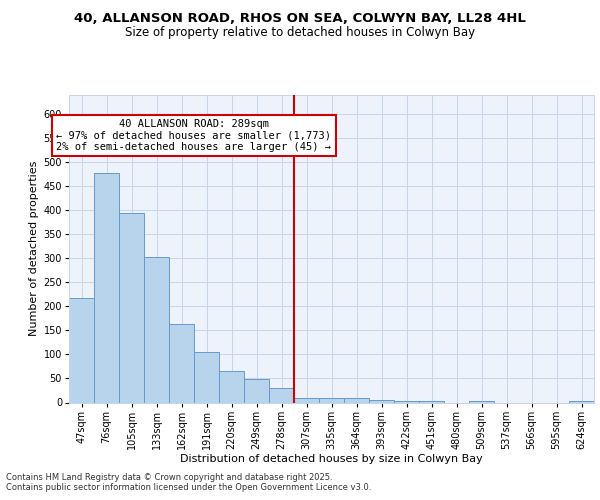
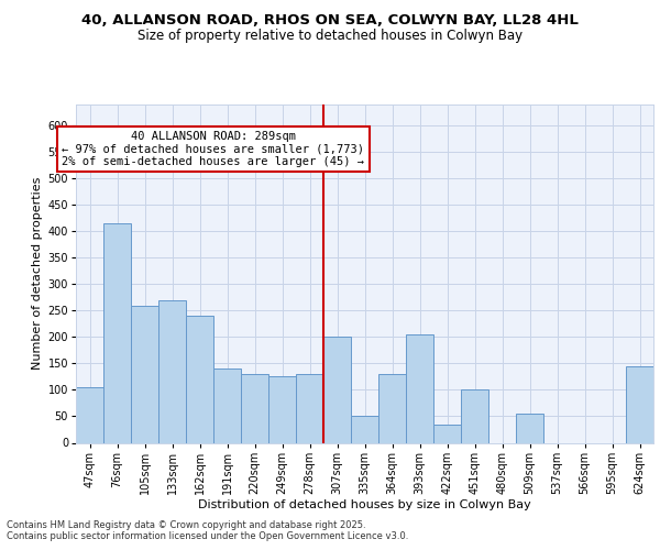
47sqm: 218 -> 105
76sqm: 478 -> 415
105sqm: 395 -> 260
133sqm: 302 -> 270
162sqm: 163 -> 240
191sqm: 105 -> 140
220sqm: 65 -> 130
249sqm: 48 -> 125
278sqm: 31 -> 130
307sqm: 10 -> 200
335sqm: 10 -> 50
364sqm: 9 -> 130
393sqm: 5 -> 205
422sqm: 4 -> 35
451sqm: 3 -> 100
509sqm: 3 -> 55
624sqm: 4 -> 145
